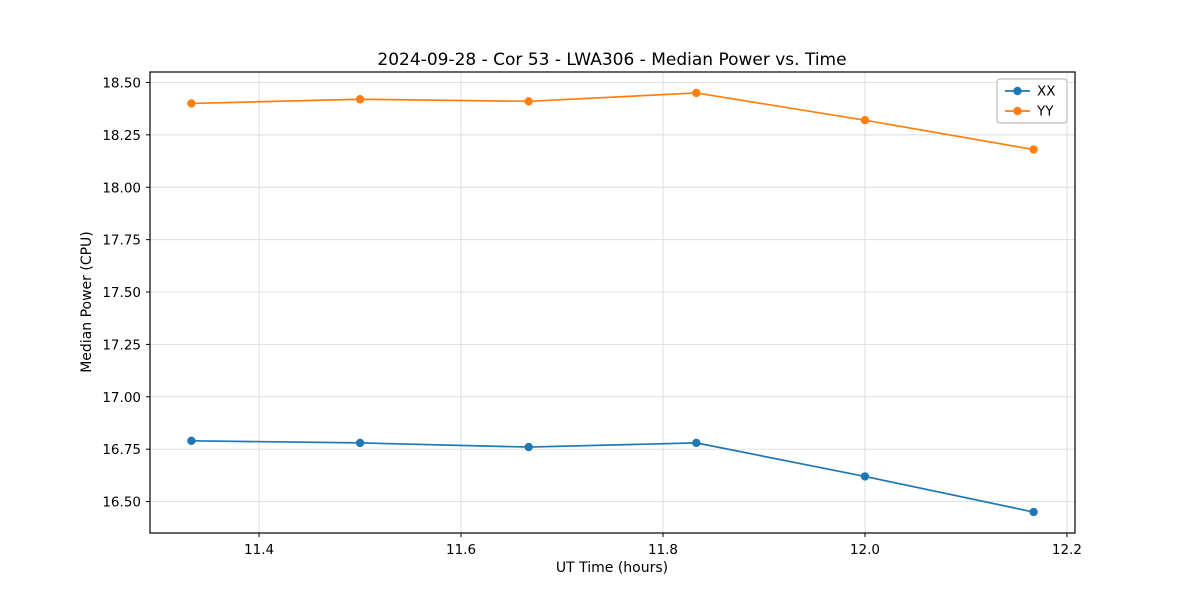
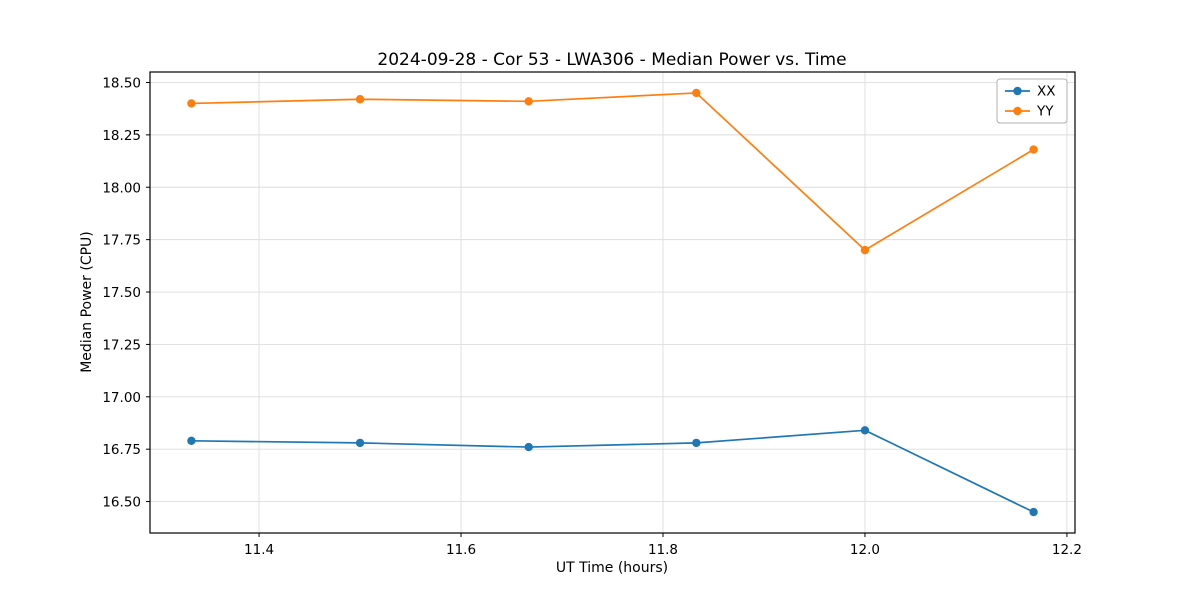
XX/12.0: 16.62 -> 16.84
YY/12.0: 18.32 -> 17.70
